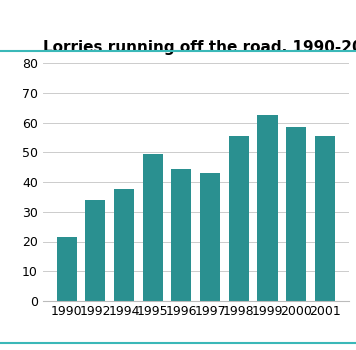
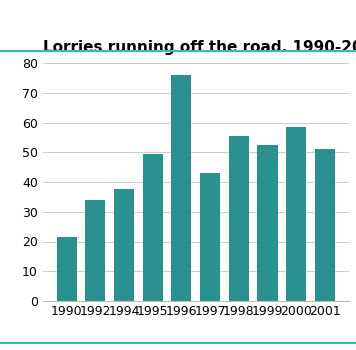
1996: 44.5 -> 76.0
1999: 62.5 -> 52.5
2001: 55.5 -> 51.0
